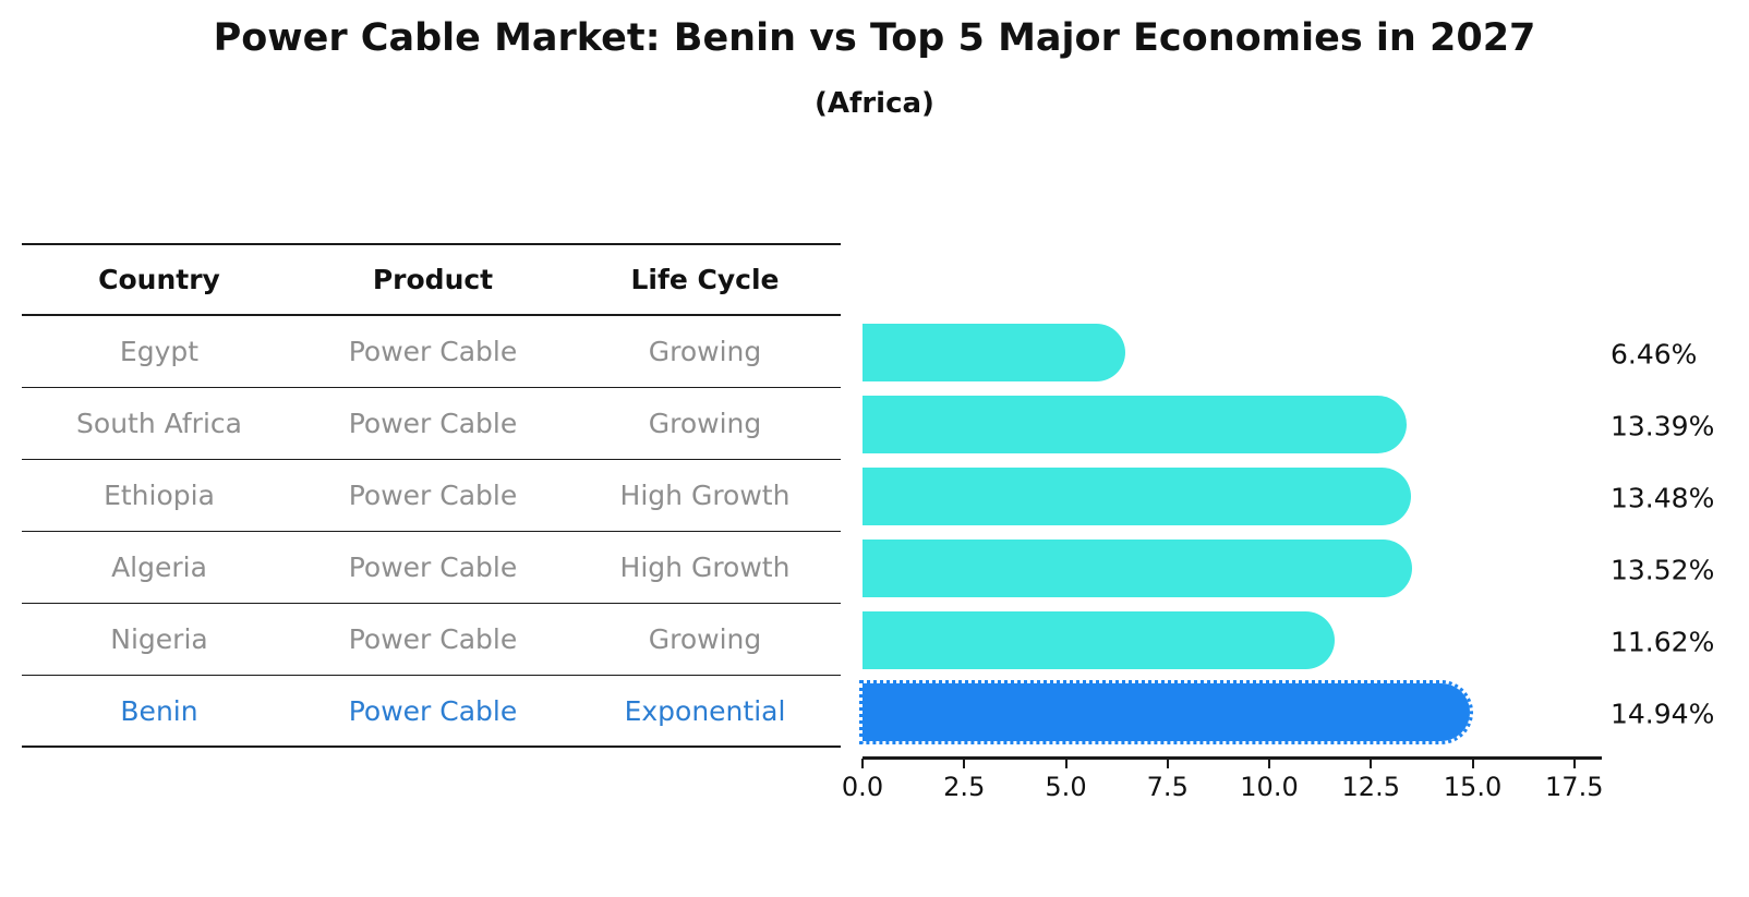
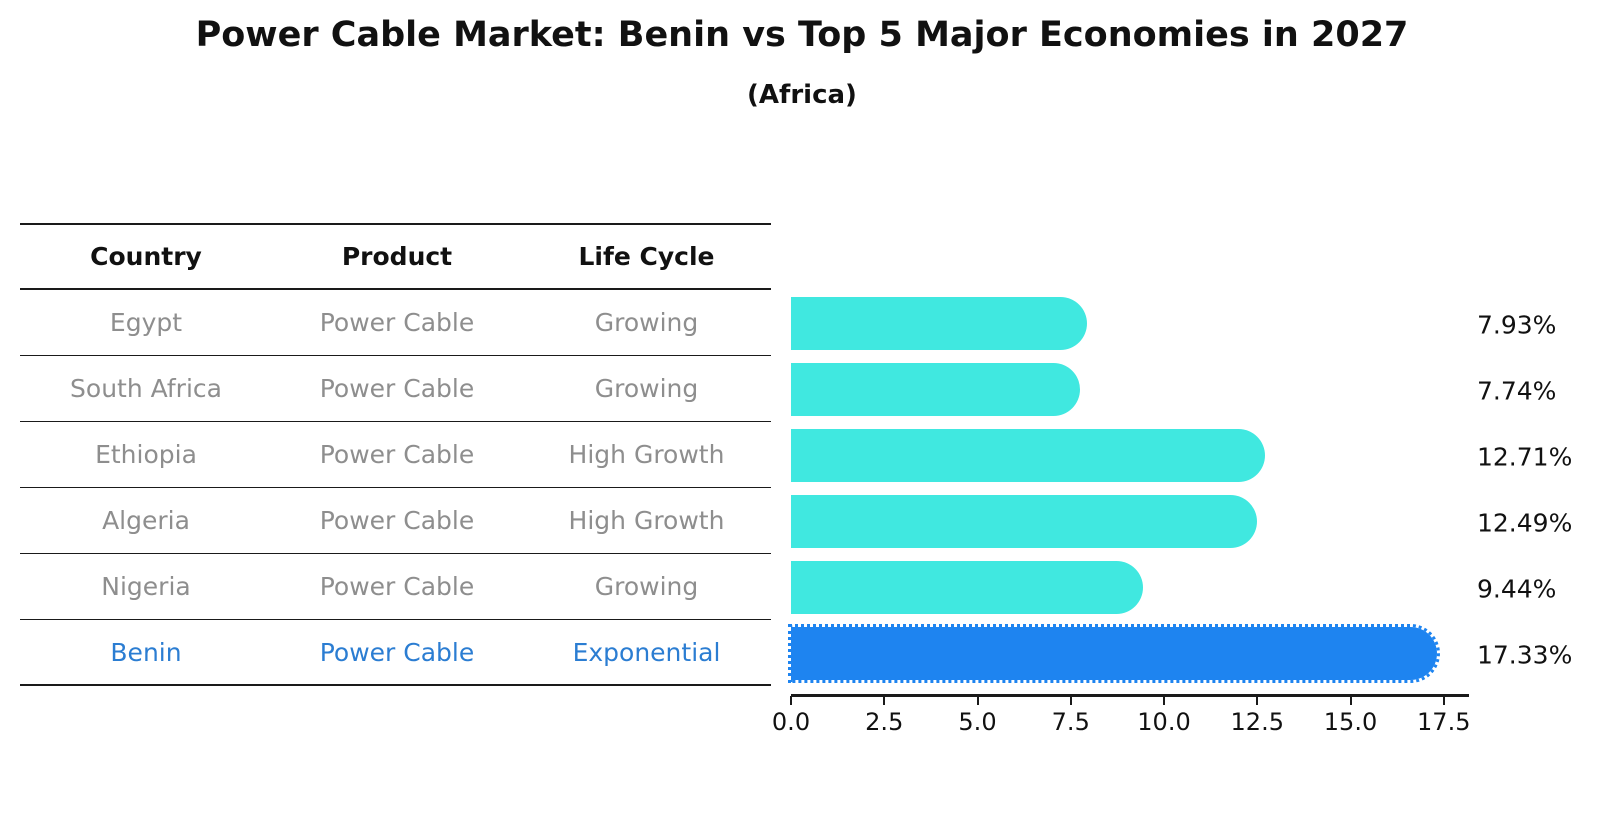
Egypt: 6.46% -> 7.93%
South Africa: 13.39% -> 7.74%
Ethiopia: 13.48% -> 12.71%
Algeria: 13.52% -> 12.49%
Nigeria: 11.62% -> 9.44%
Benin: 14.94% -> 17.33%
